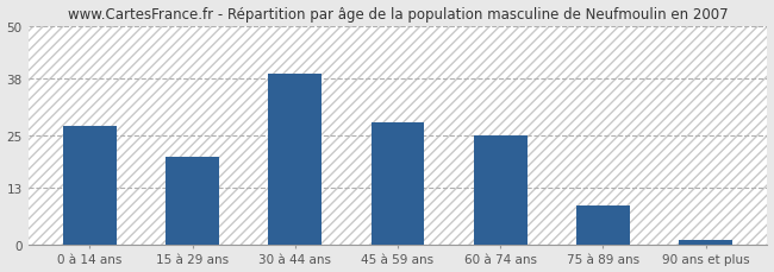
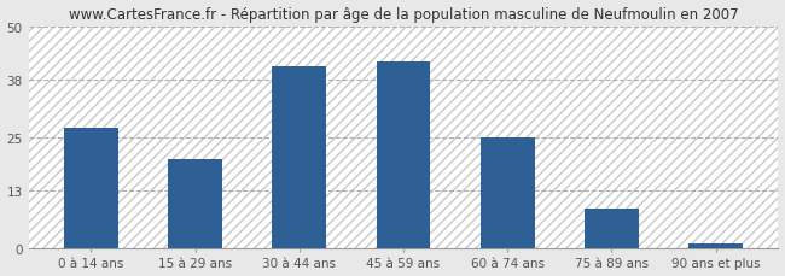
30 à 44 ans: 39 -> 41
45 à 59 ans: 28 -> 42
